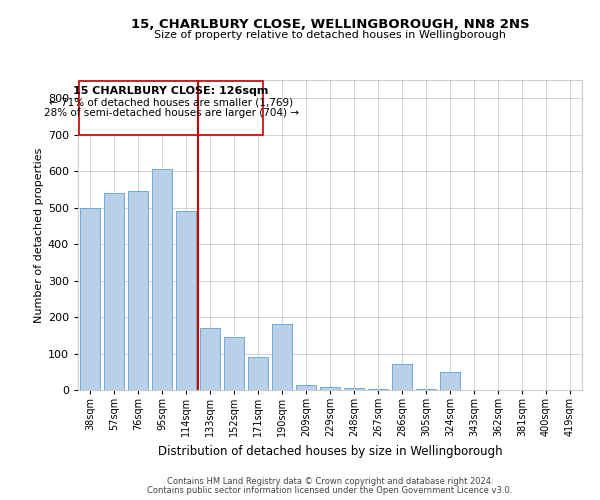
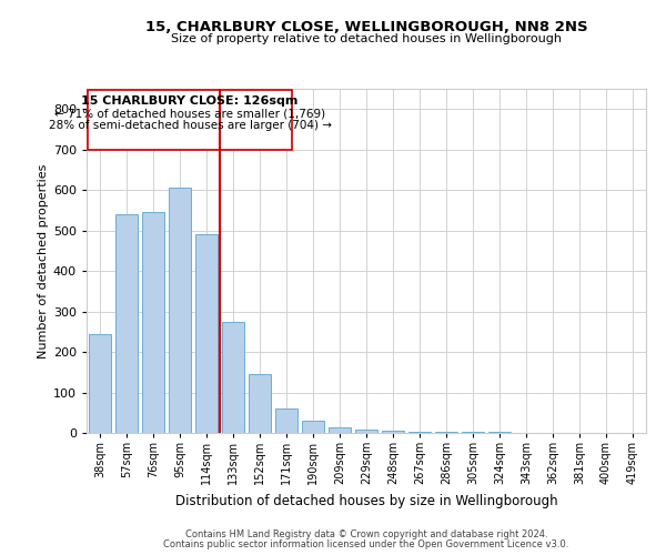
38sqm: 500 -> 245
133sqm: 170 -> 275
171sqm: 90 -> 60
190sqm: 180 -> 30
286sqm: 70 -> 3
324sqm: 50 -> 2
